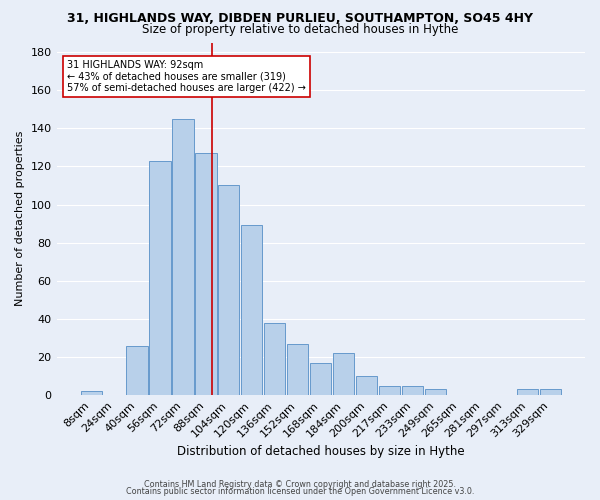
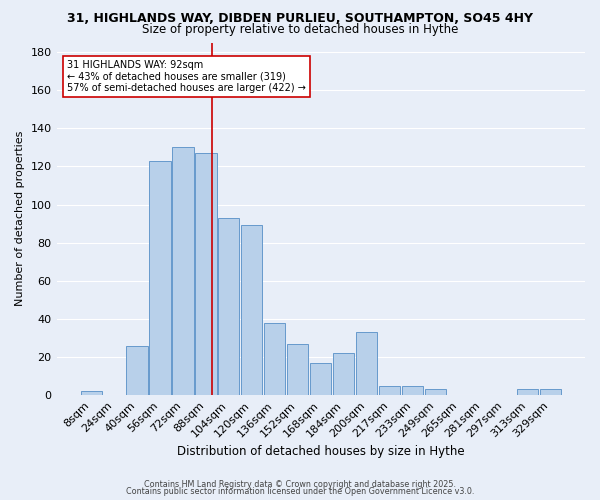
72sqm: 145 -> 130
104sqm: 110 -> 93
200sqm: 10 -> 33
